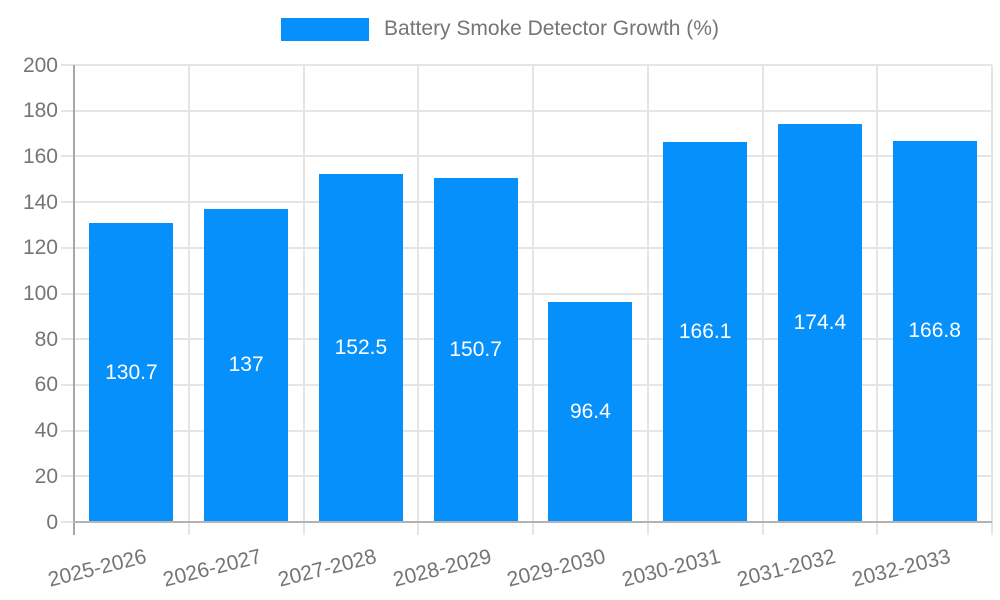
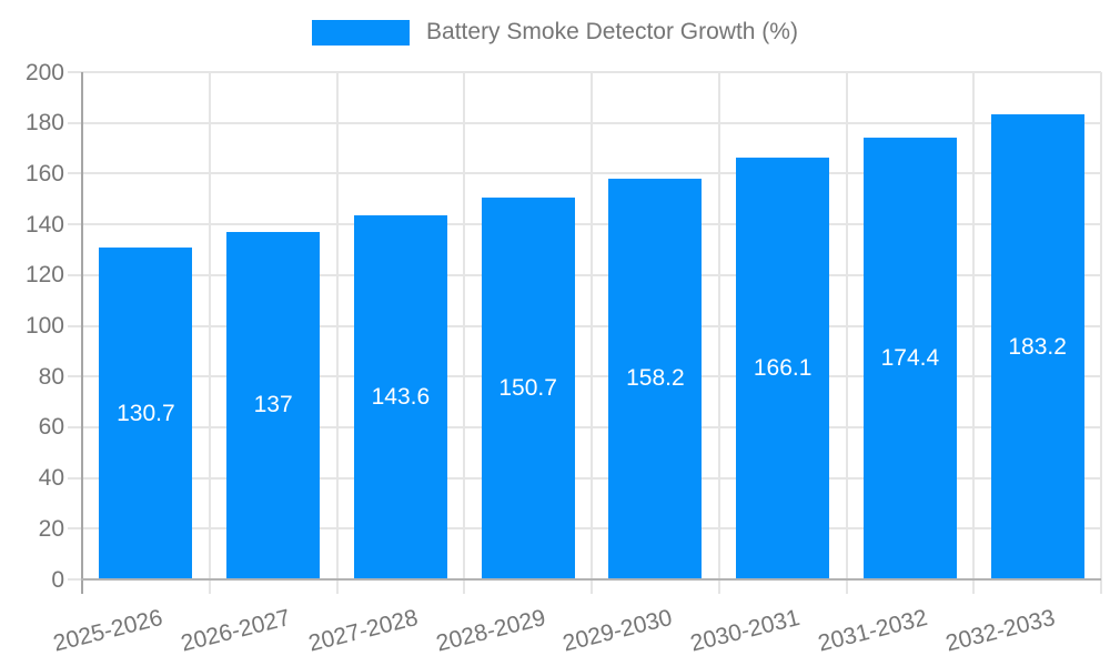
2027-2028: 152.5 -> 143.6
2029-2030: 96.4 -> 158.2
2032-2033: 166.8 -> 183.2
